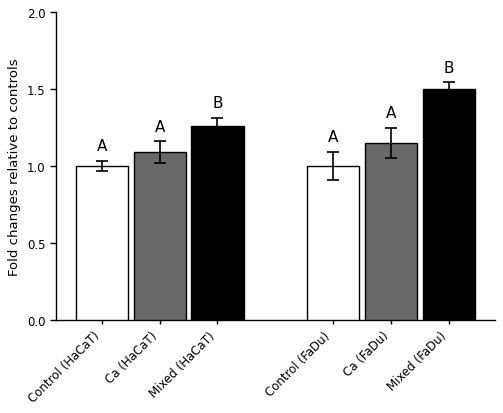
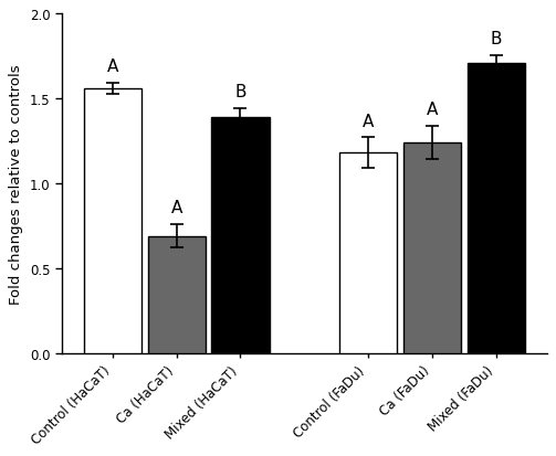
Control (HaCaT): 1.00 -> 1.56
Ca (HaCaT): 1.09 -> 0.69
Mixed (HaCaT): 1.26 -> 1.39
Control (FaDu): 1.00 -> 1.18
Ca (FaDu): 1.15 -> 1.24
Mixed (FaDu): 1.50 -> 1.71
